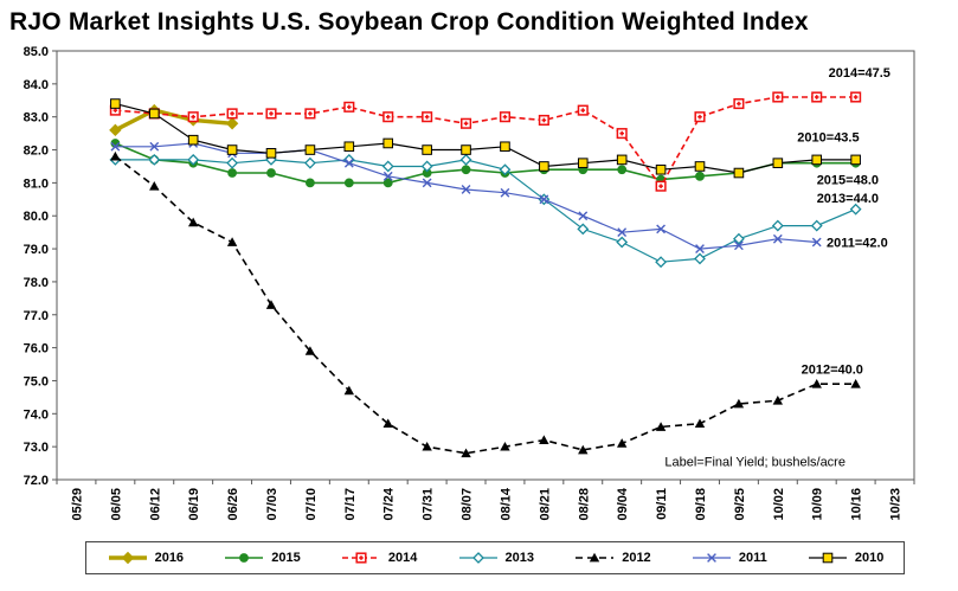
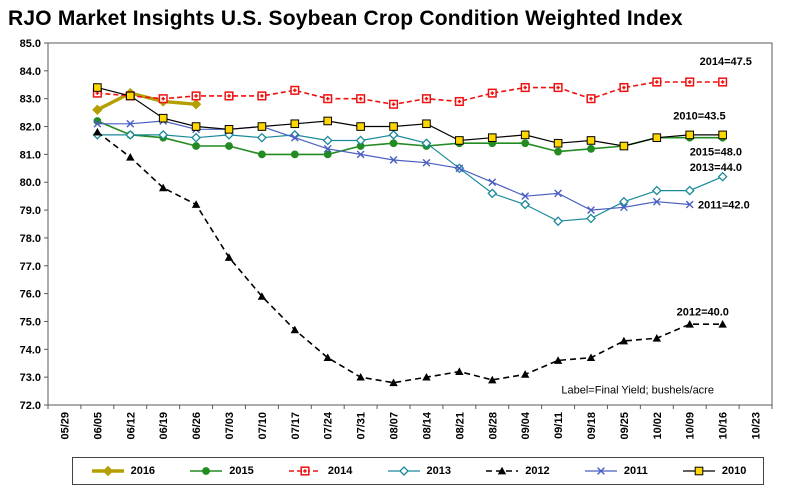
2014/09/04: 82.5 -> 83.4
2014/09/11: 80.9 -> 83.4
